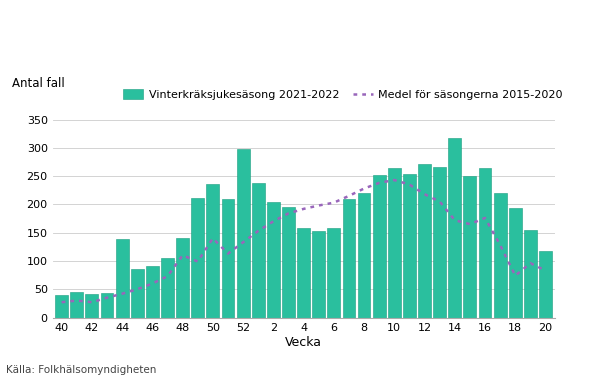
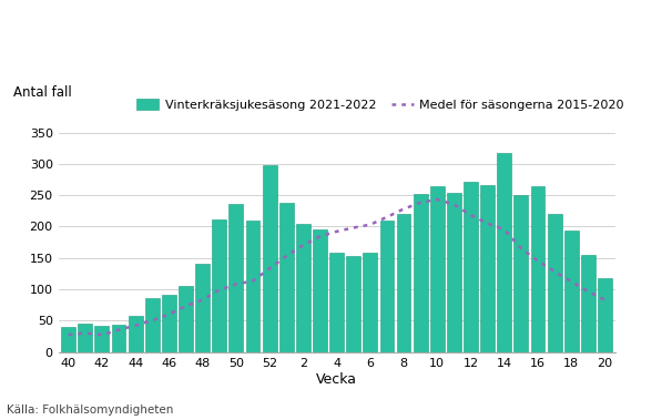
Vinterkräksjukesäsong 2021-2022/44: 138 -> 58
Medel för säsongerna 2015-2020/48: 110 -> 83
Medel för säsongerna 2015-2020/50: 140 -> 108
Medel för säsongerna 2015-2020/14: 172 -> 195
Medel för säsongerna 2015-2020/16: 176 -> 145
Medel för säsongerna 2015-2020/18: 74 -> 112
